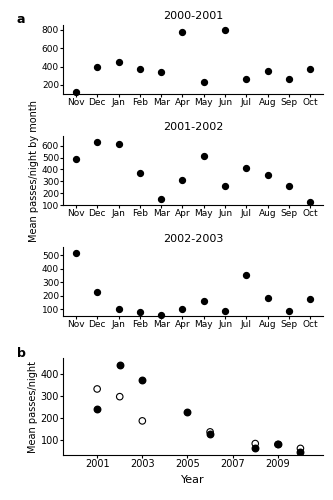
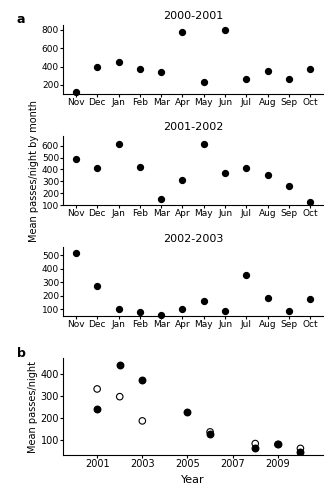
2001-2002/Dec: 630 -> 410
2001-2002/Feb: 370 -> 420
2001-2002/May: 510 -> 610
2001-2002/Jun: 260 -> 370
2002-2003/Dec: 230 -> 270
